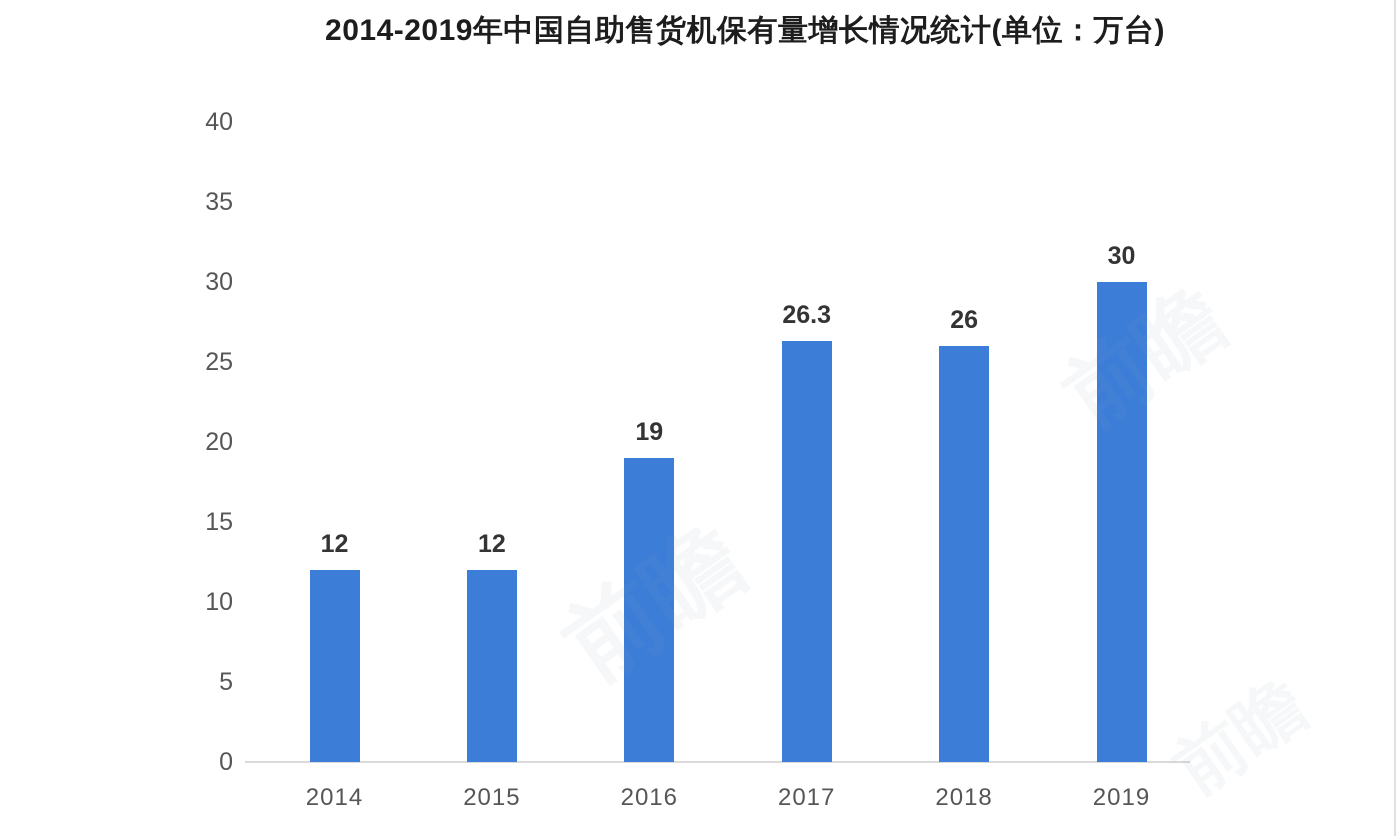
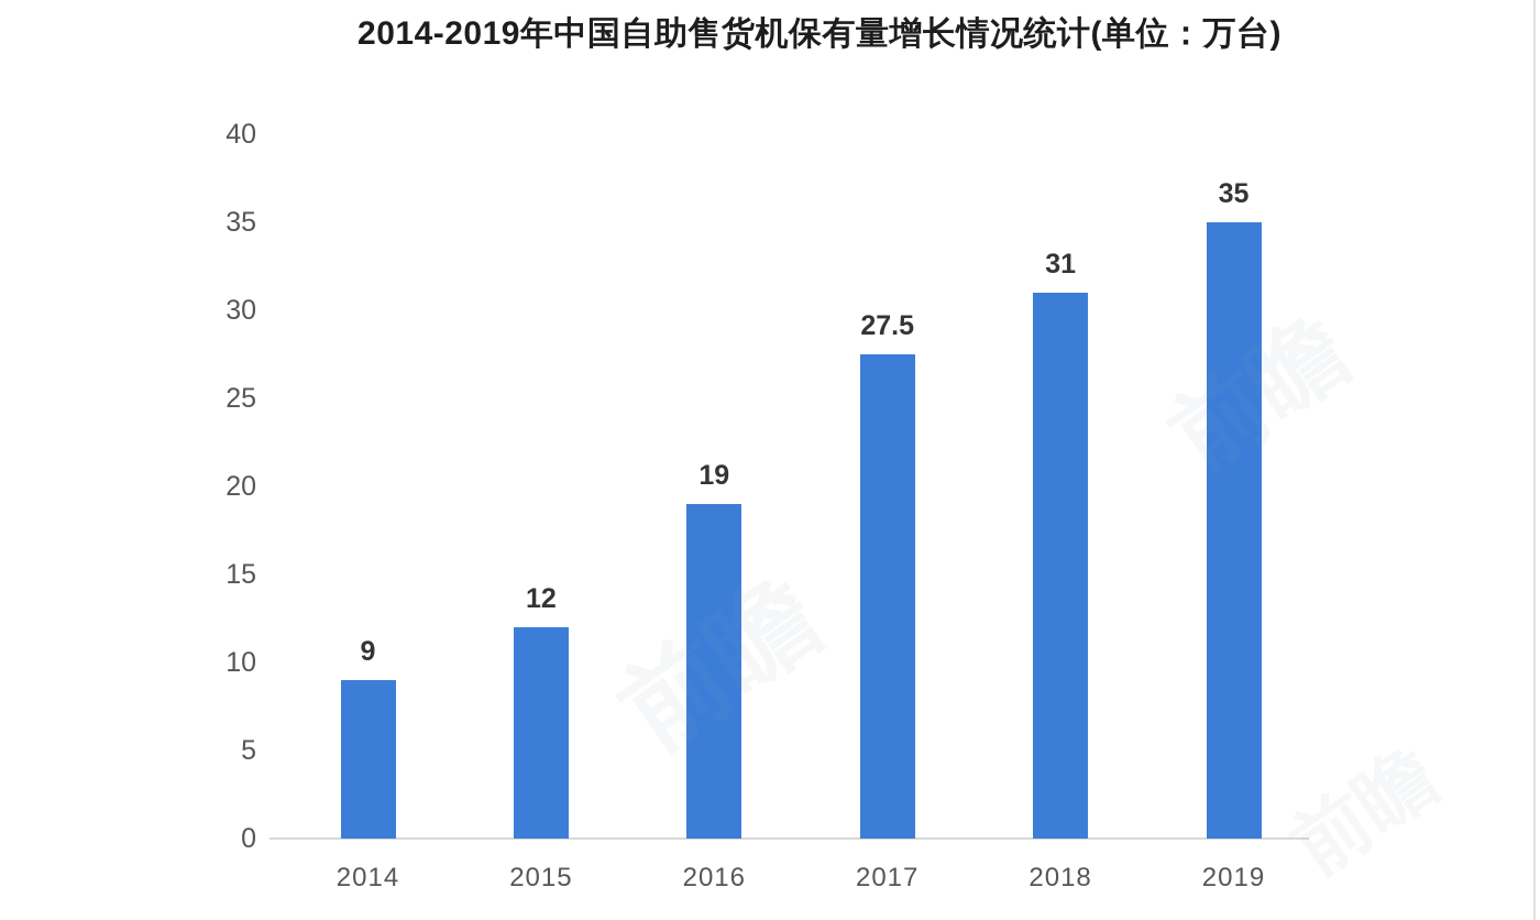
2014: 12 -> 9
2017: 26.3 -> 27.5
2018: 26 -> 31
2019: 30 -> 35
